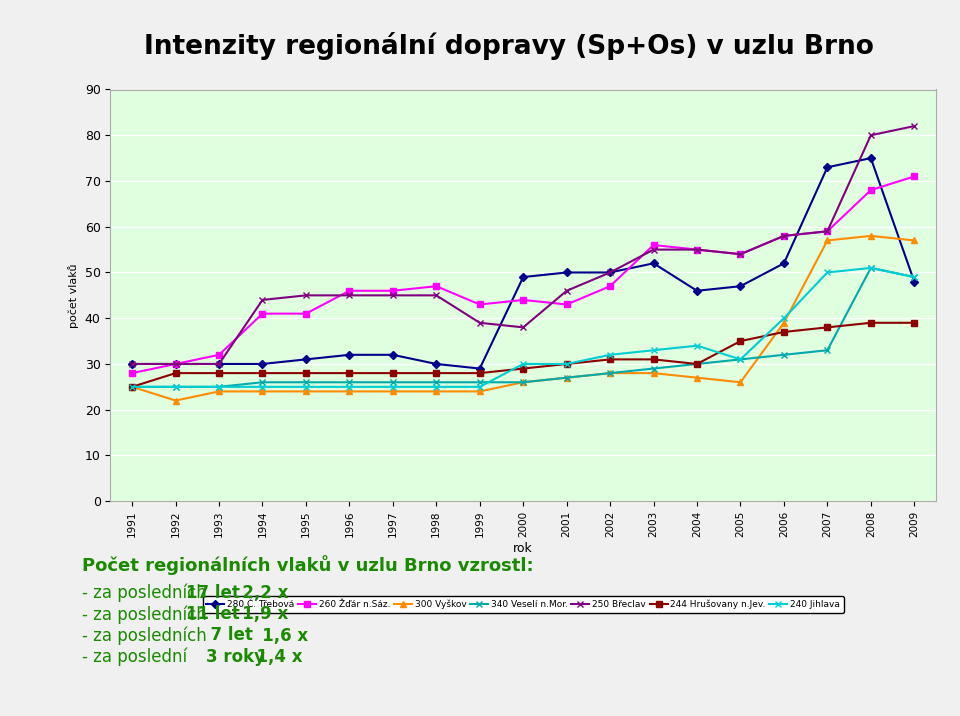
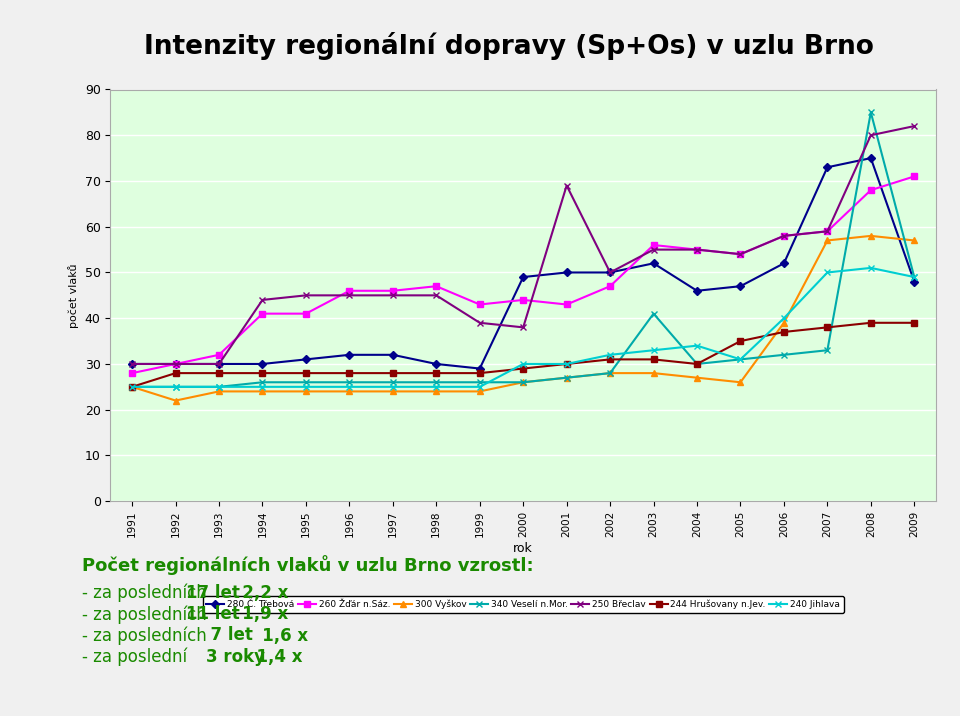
250 Břeclav/2001: 46 -> 69
340 Veselí n.Mor./2003: 29 -> 41
340 Veselí n.Mor./2008: 51 -> 85
